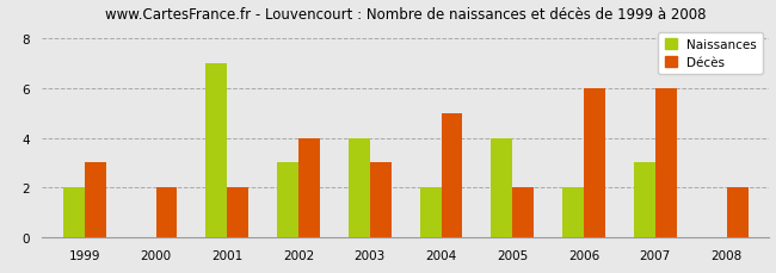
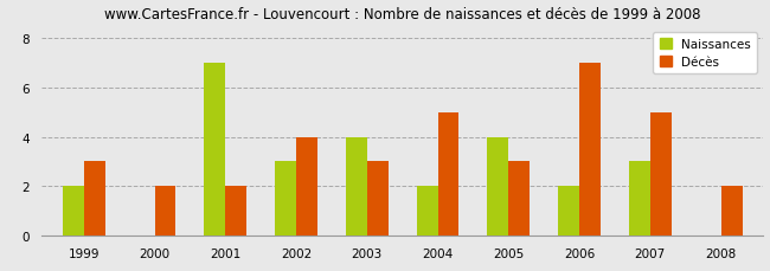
Décès/2005: 2 -> 3
Décès/2006: 6 -> 7
Décès/2007: 6 -> 5
